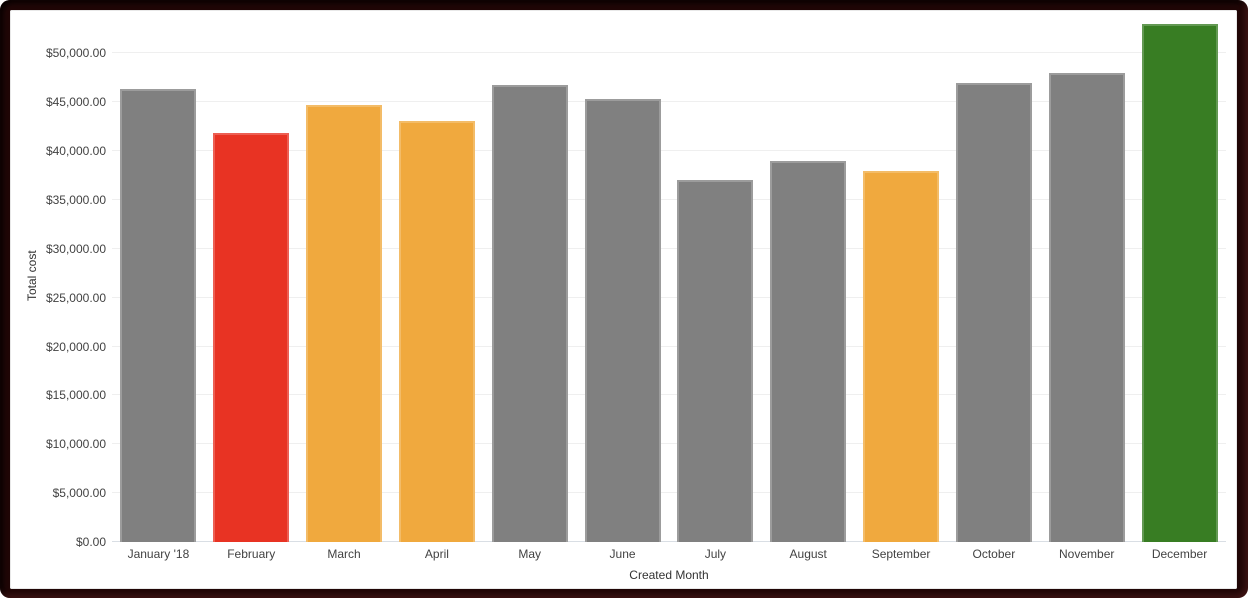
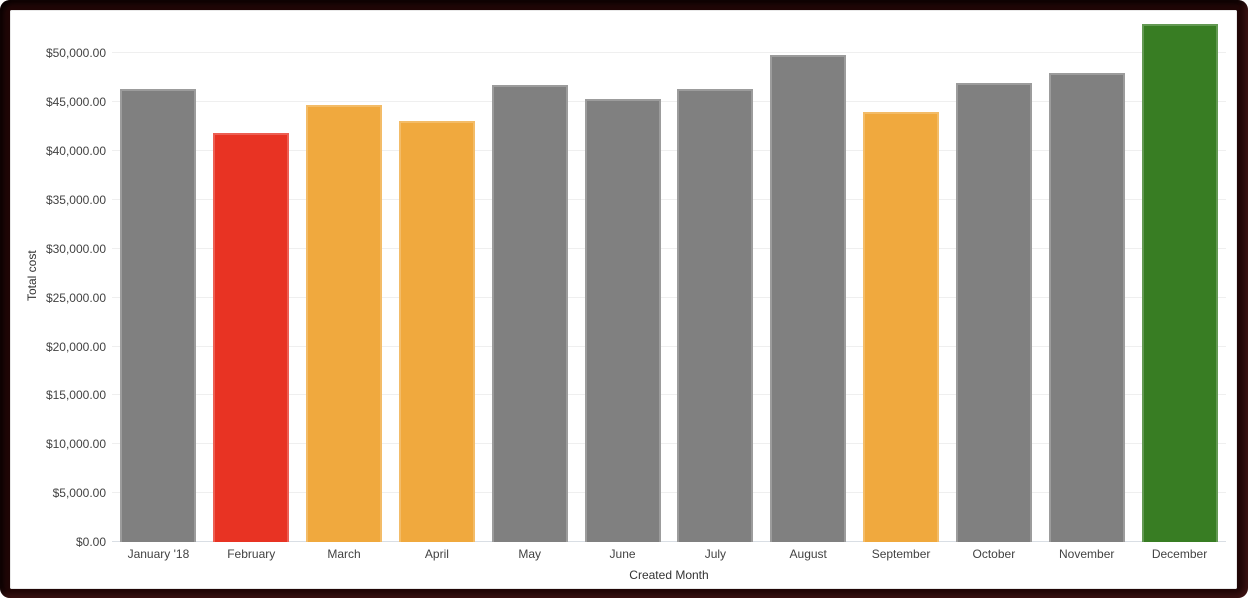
July: $37000 -> $46000
August: $39000 -> $50000
September: $38000 -> $44000
